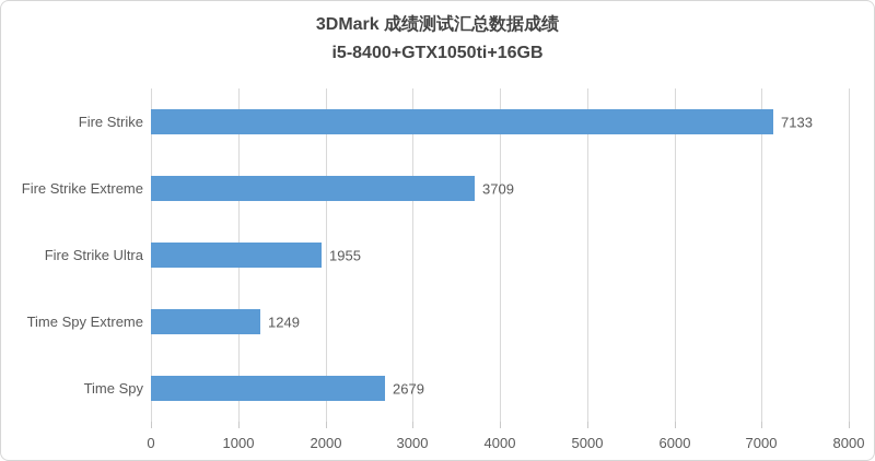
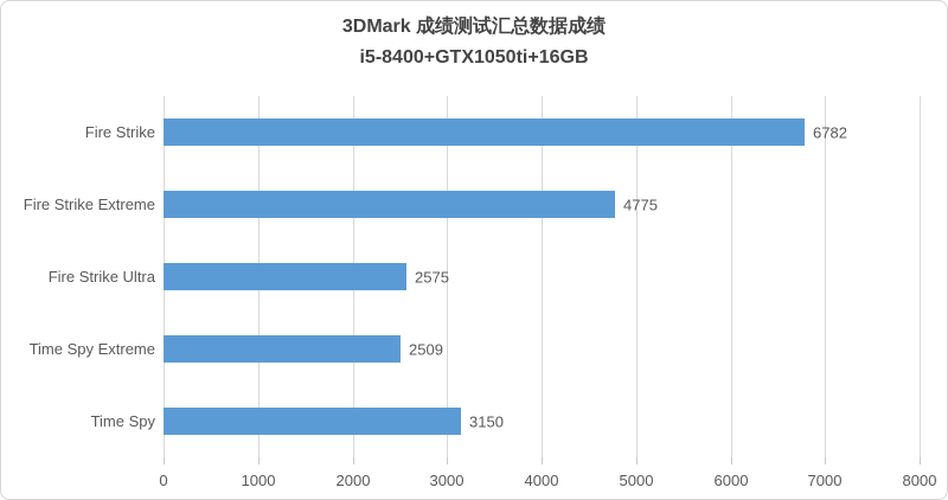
Fire Strike: 7133 -> 6782
Fire Strike Extreme: 3709 -> 4775
Fire Strike Ultra: 1955 -> 2575
Time Spy Extreme: 1249 -> 2509
Time Spy: 2679 -> 3150
